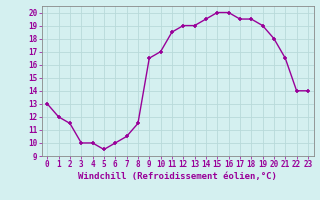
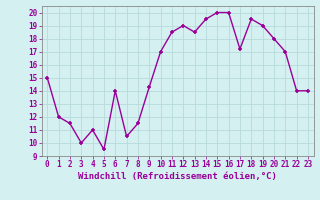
0: 13.0 -> 15.0
4: 10.0 -> 11.0
6: 10.0 -> 14.0
9: 16.5 -> 14.3
13: 19.0 -> 18.5
17: 19.5 -> 17.2
21: 16.5 -> 17.0
